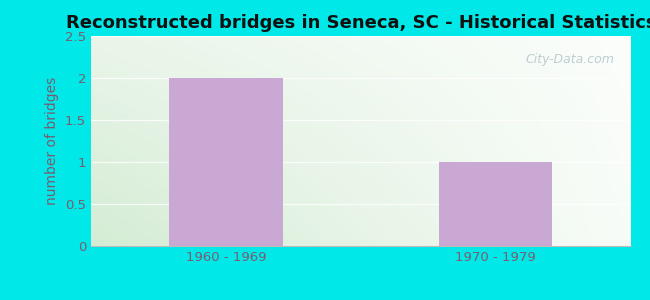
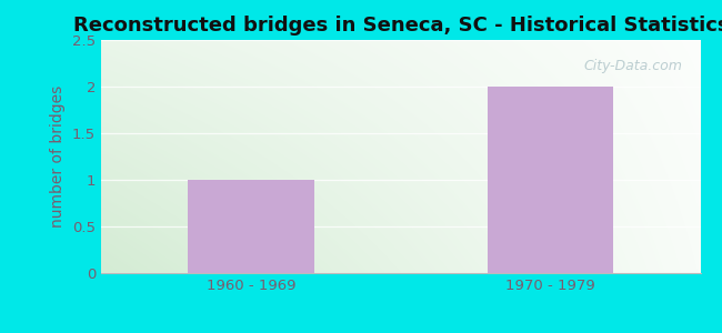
1960 - 1969: 2 -> 1
1970 - 1979: 1 -> 2
